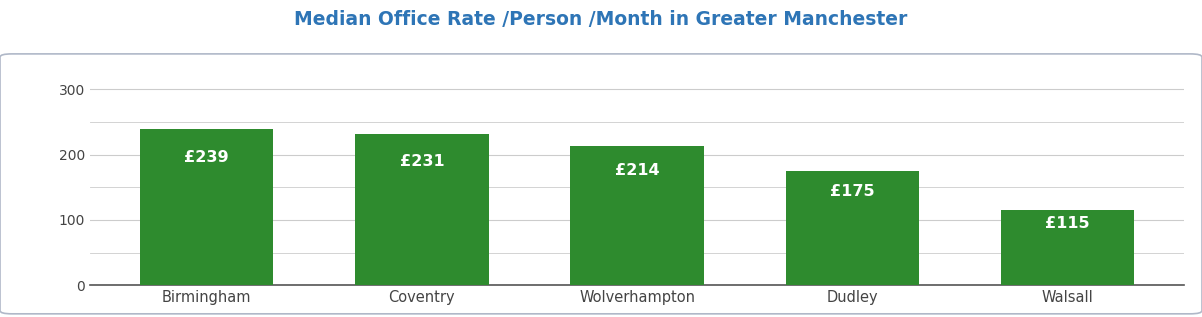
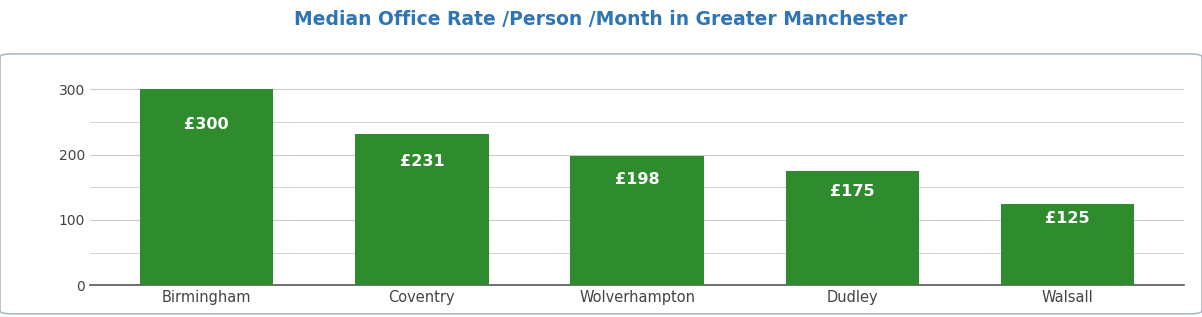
Birmingham: £239 -> £300
Wolverhampton: £214 -> £198
Walsall: £115 -> £125
